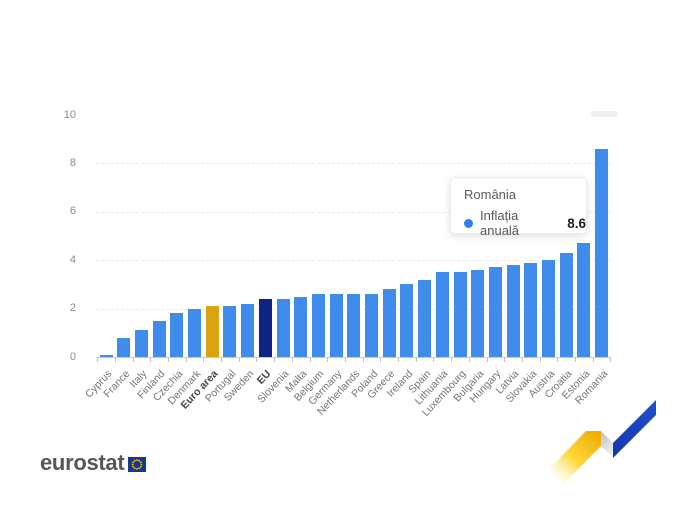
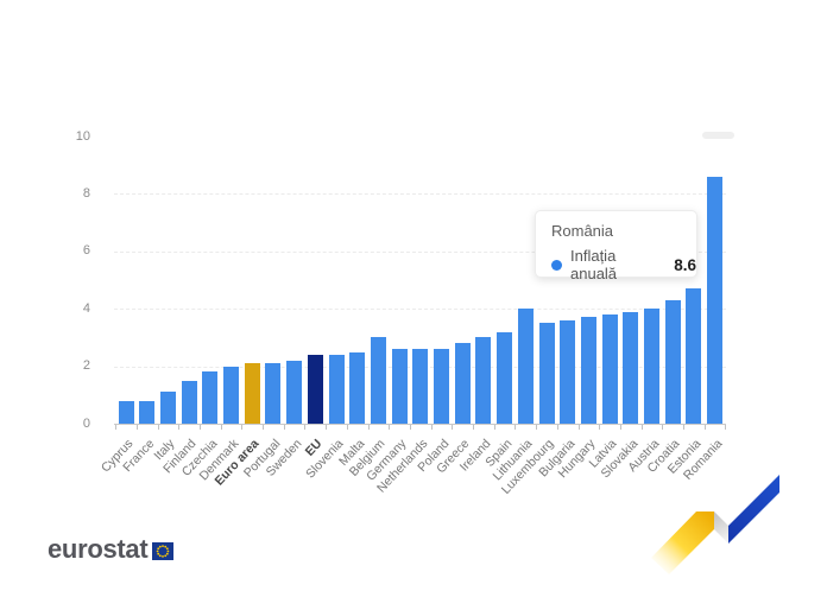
Cyprus: 0.1 -> 0.8
Belgium: 2.6 -> 3.0
Lithuania: 3.5 -> 4.0
